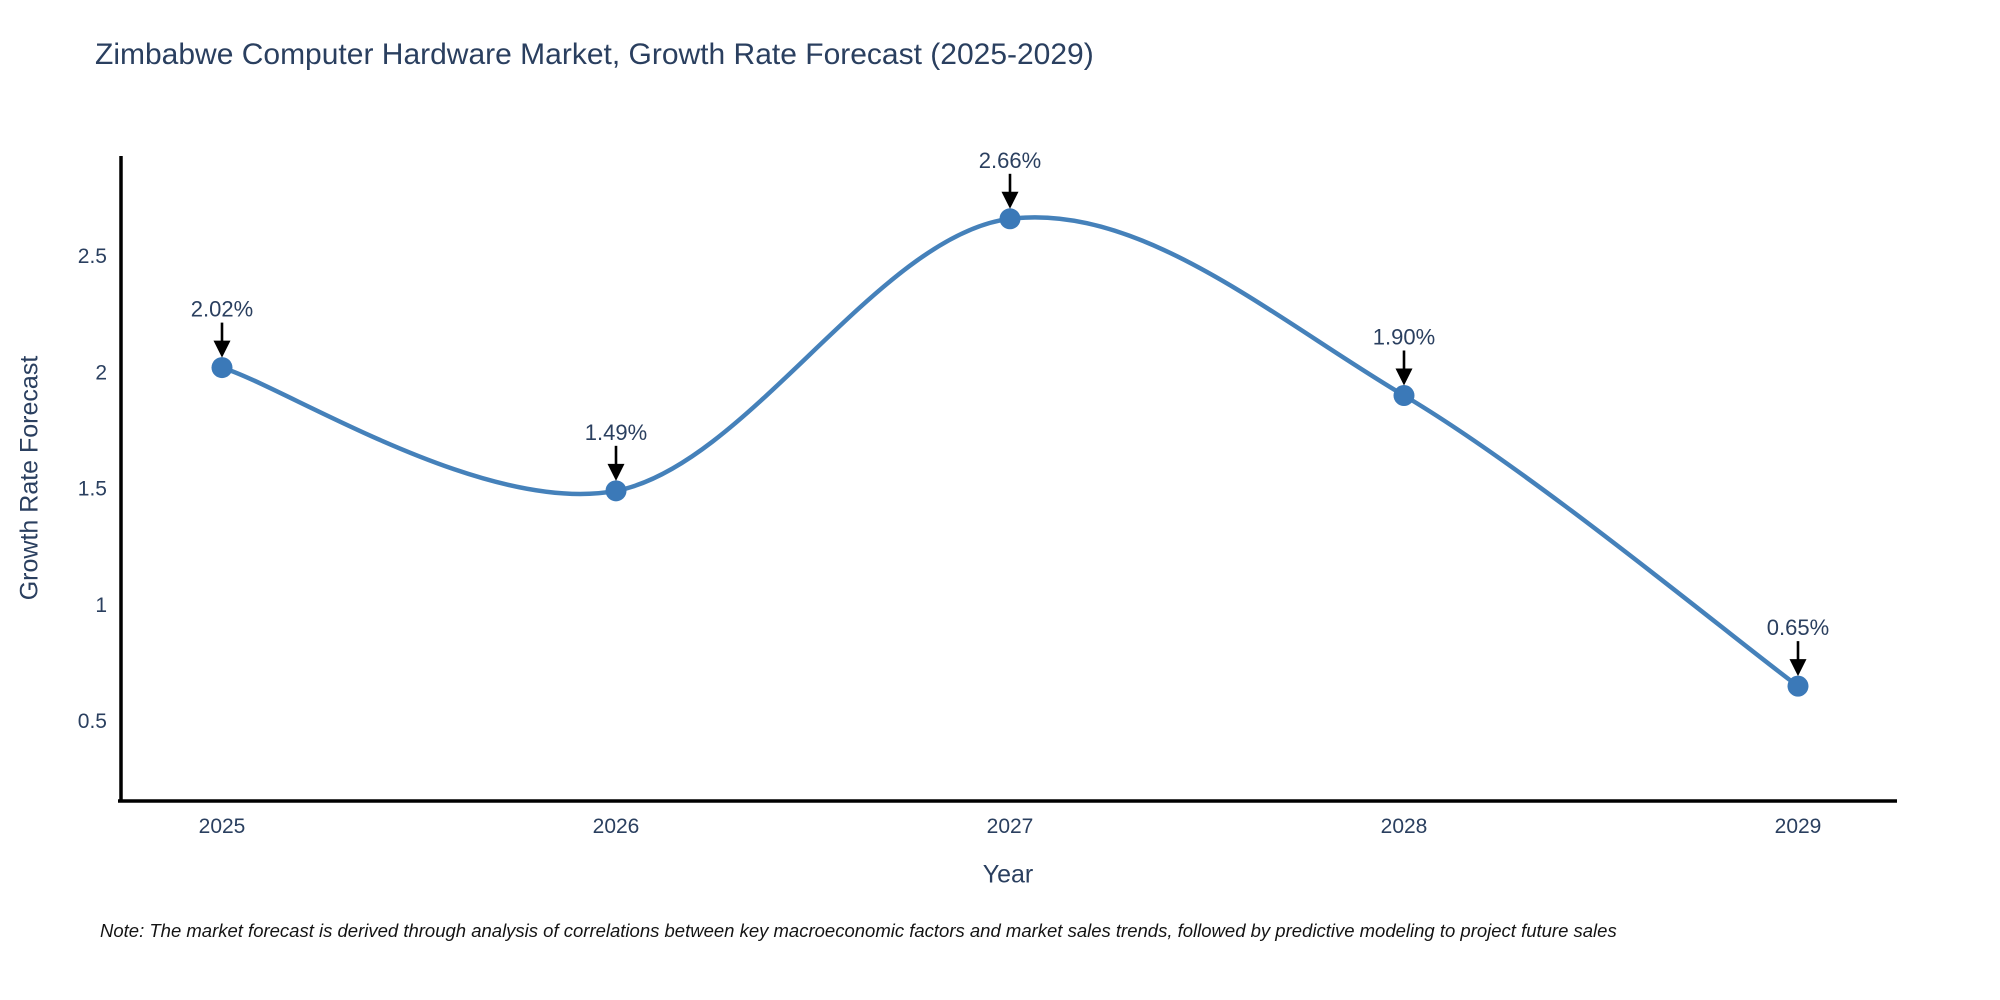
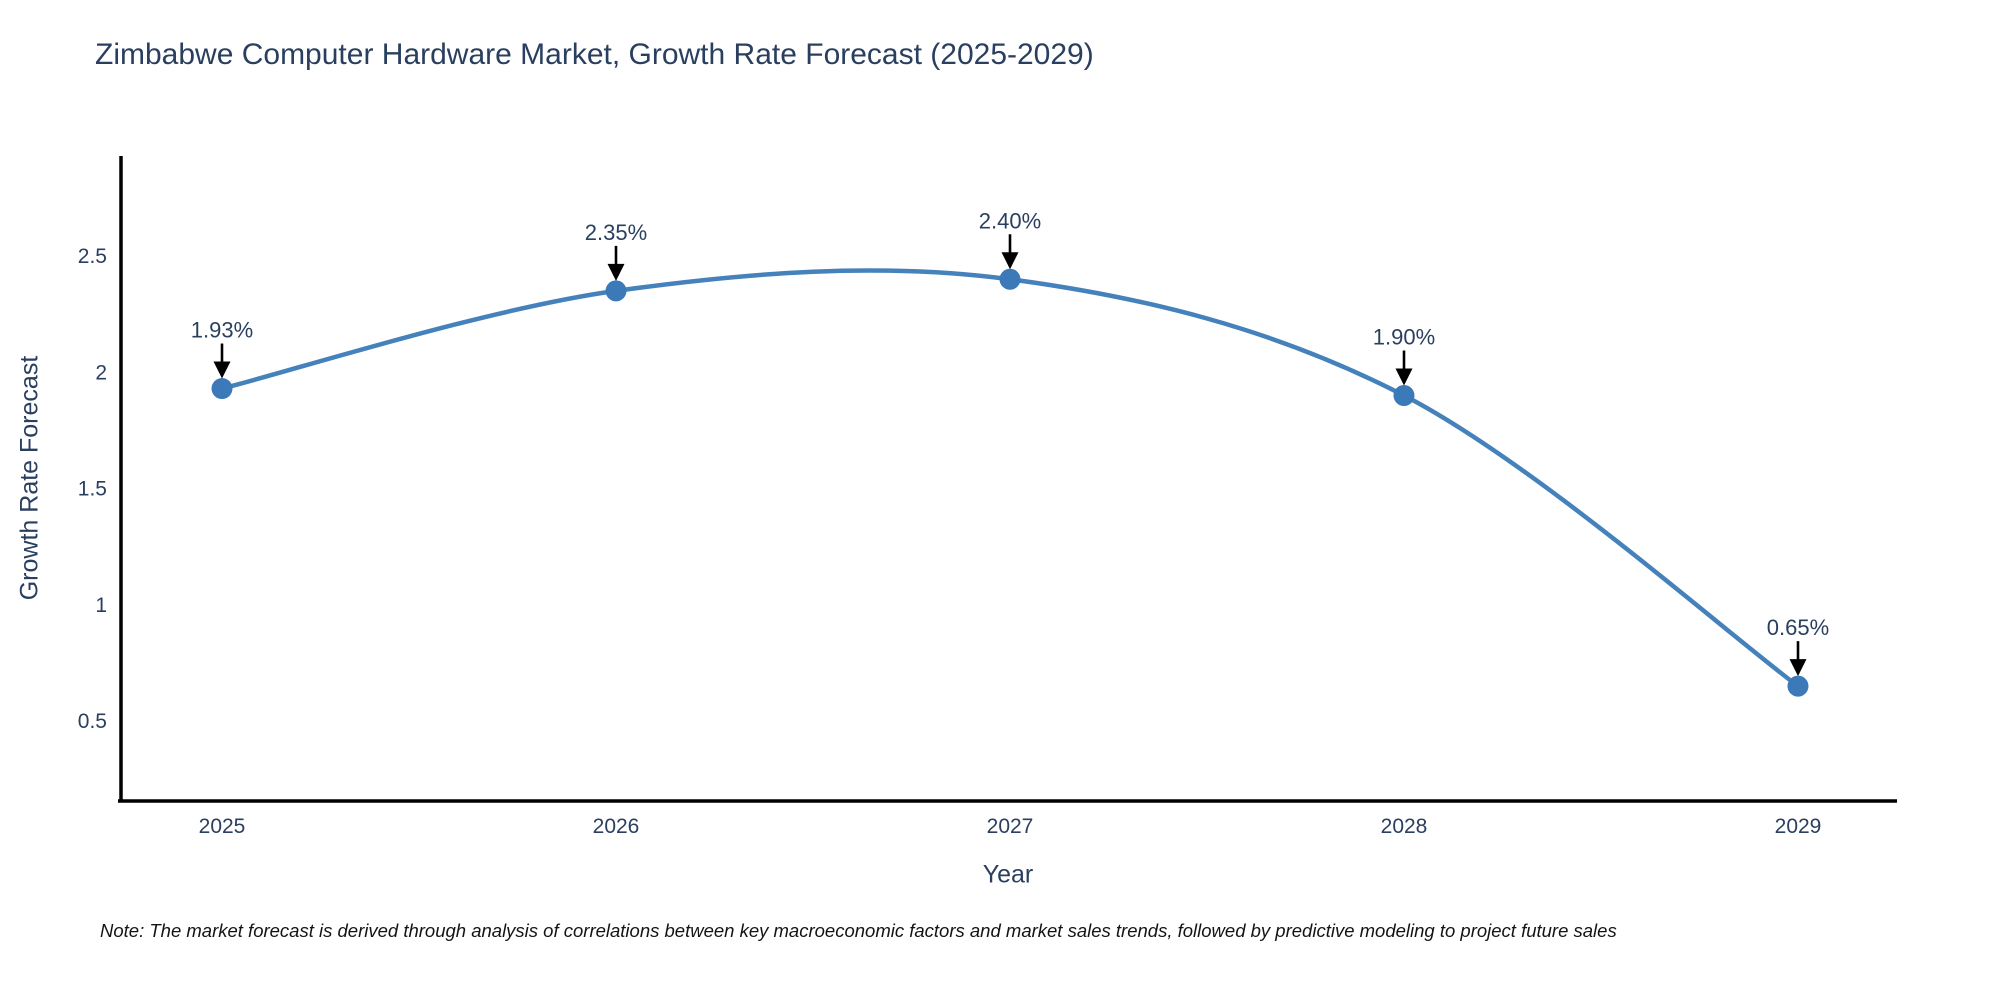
2025: 2.02% -> 1.93%
2026: 1.49% -> 2.35%
2027: 2.66% -> 2.40%
